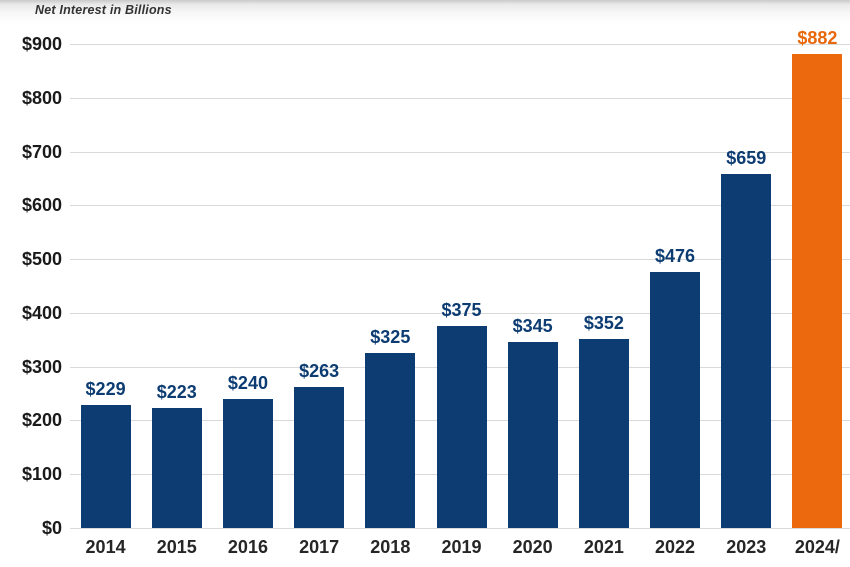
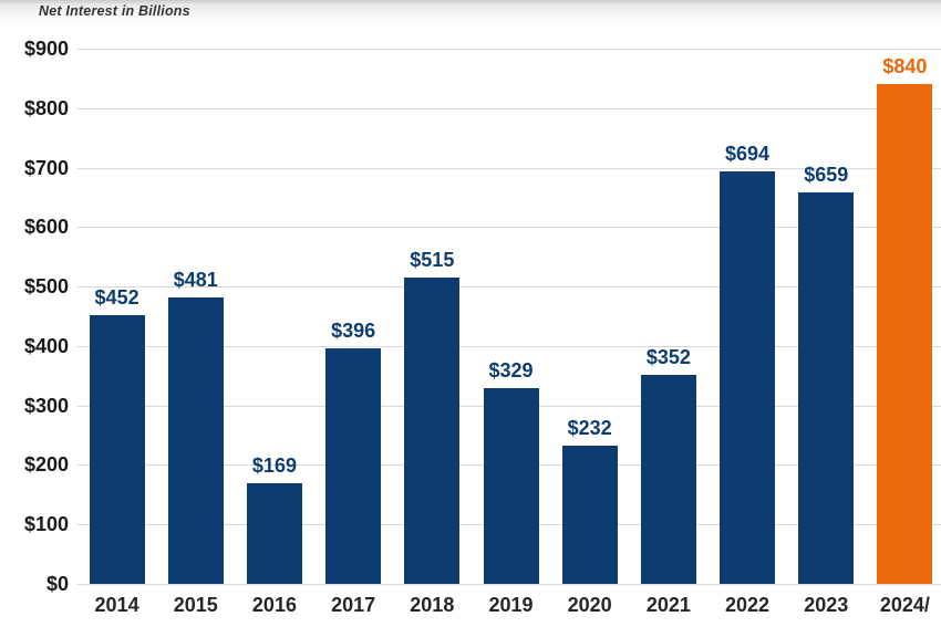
2014: $229 -> $452
2015: $223 -> $481
2016: $240 -> $169
2017: $263 -> $396
2018: $325 -> $515
2019: $375 -> $329
2020: $345 -> $232
2022: $476 -> $694
2024/: $882 -> $840
